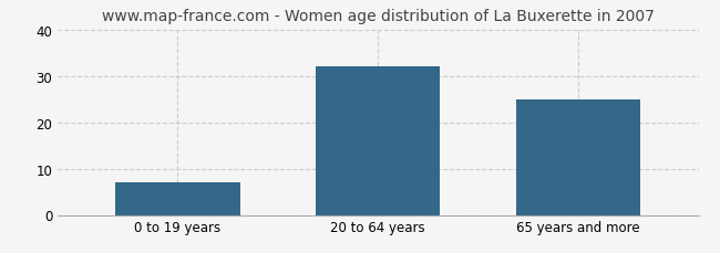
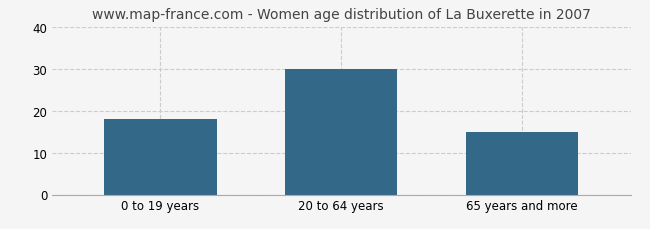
0 to 19 years: 7 -> 18
20 to 64 years: 32 -> 30
65 years and more: 25 -> 15
